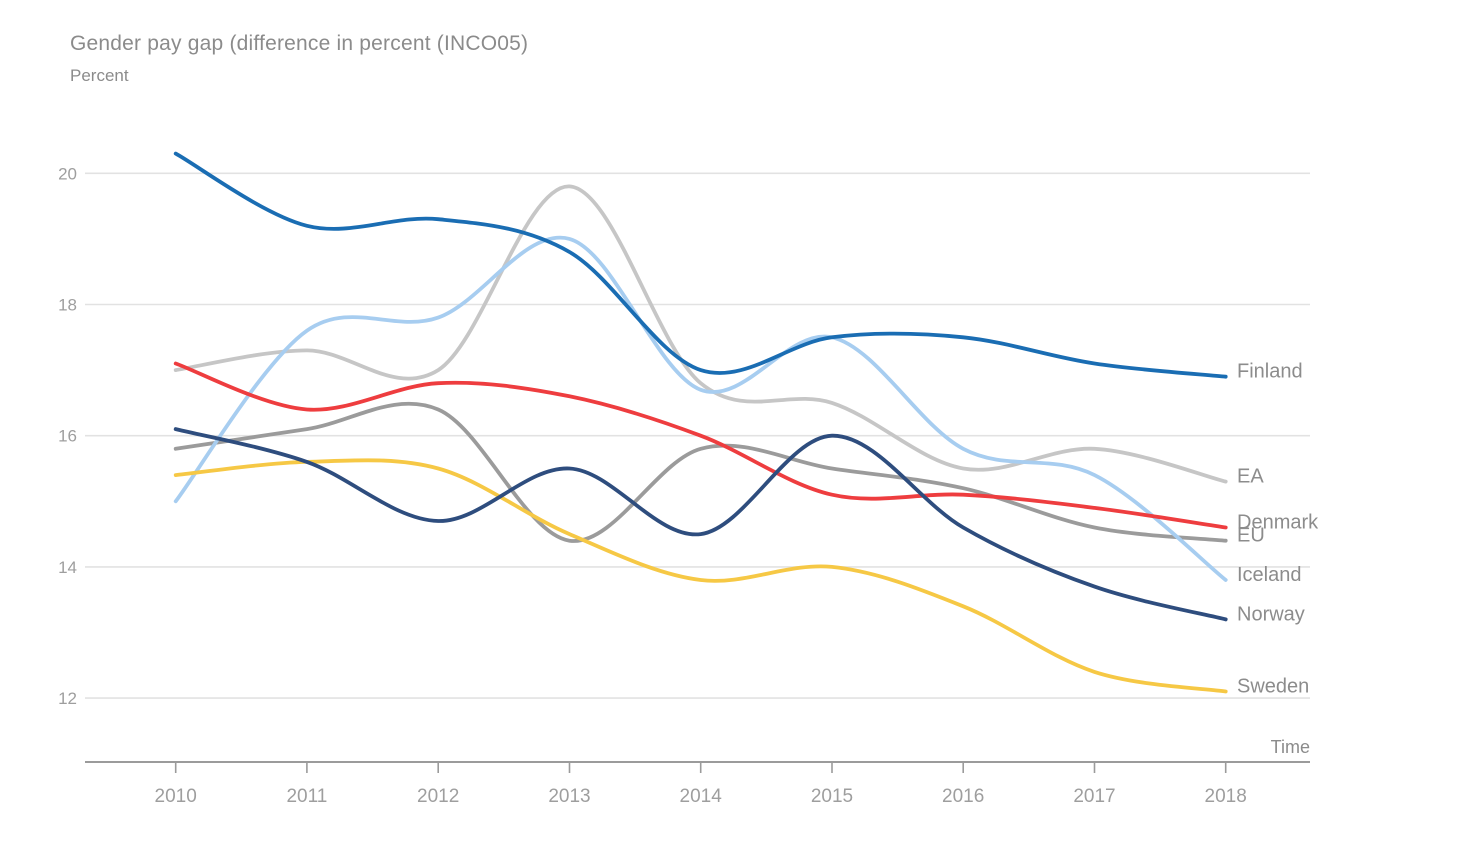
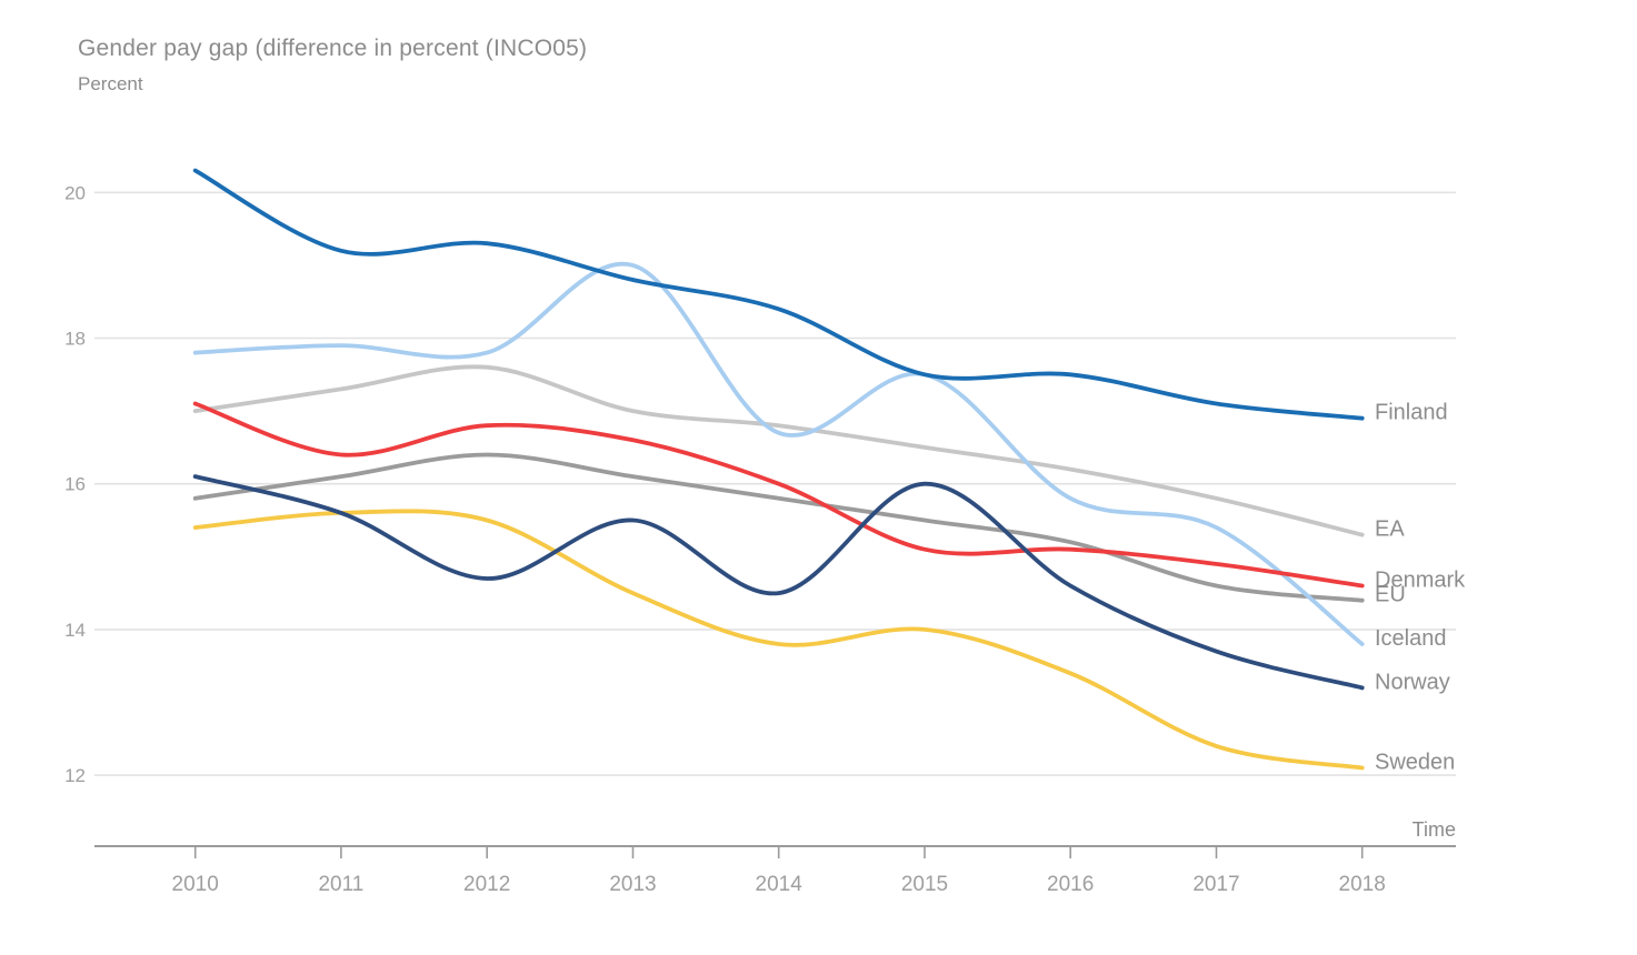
Iceland/2010: 15.0 -> 17.8
Iceland/2011: 17.6 -> 17.9
EA/2012: 17.0 -> 17.6
EA/2013: 19.8 -> 17.0
EU/2013: 14.4 -> 16.1
Finland/2014: 17.0 -> 18.4
EA/2016: 15.5 -> 16.2
